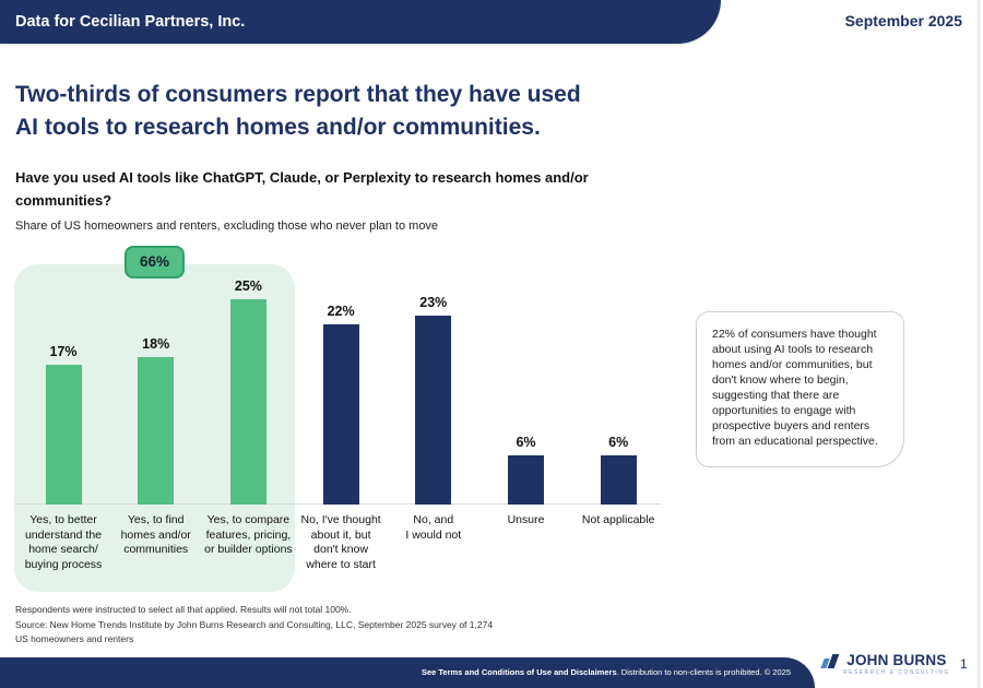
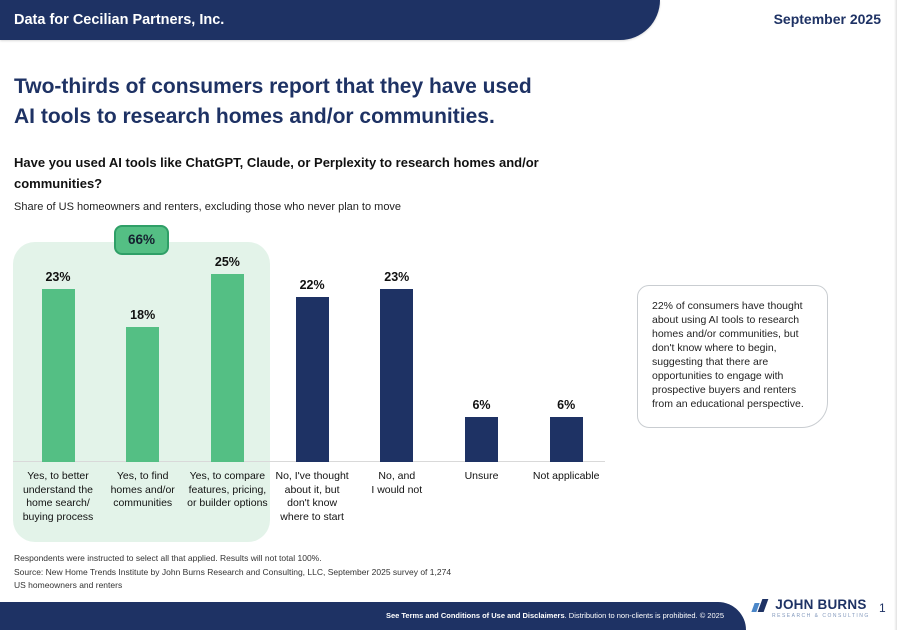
Yes, to better understand the home search/ buying process: 17% -> 23%
